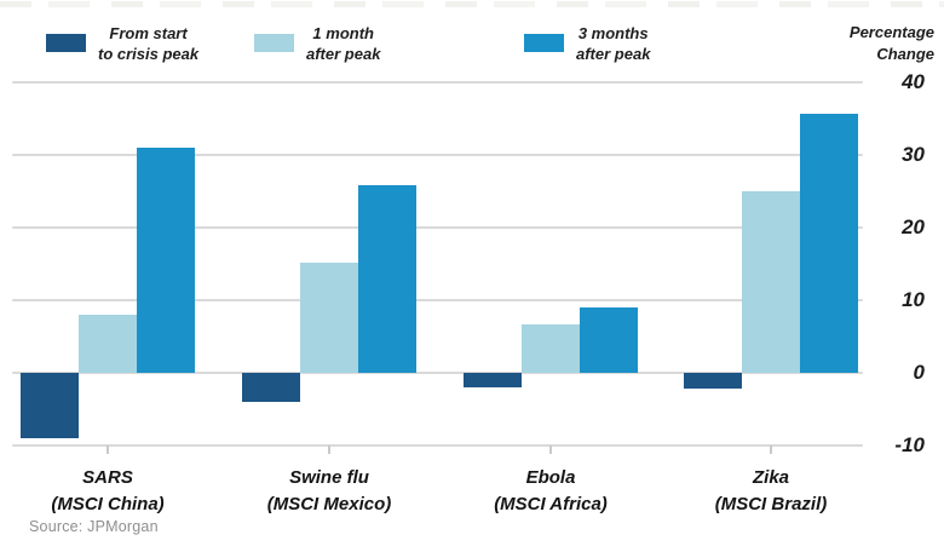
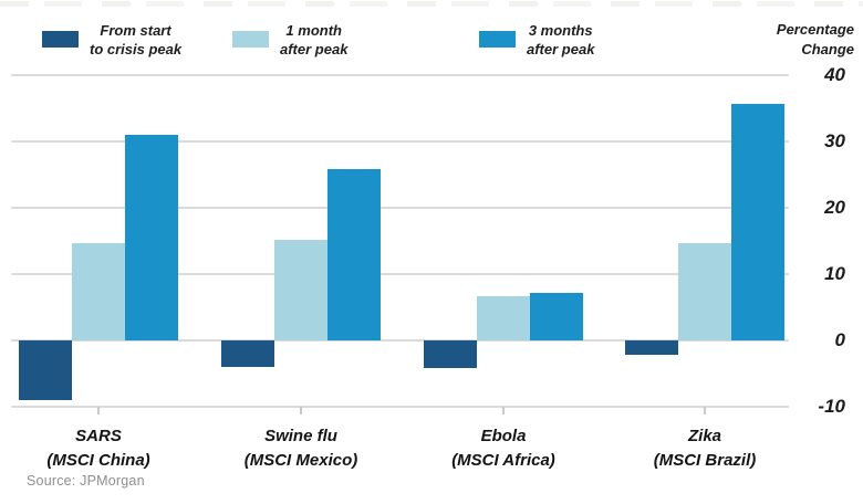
1 month after peak/SARS (MSCI China): 8 -> 15
From start to crisis peak/Ebola (MSCI Africa): -2 -> -4
3 months after peak/Ebola (MSCI Africa): 9 -> 7
1 month after peak/Zika (MSCI Brazil): 25 -> 15
